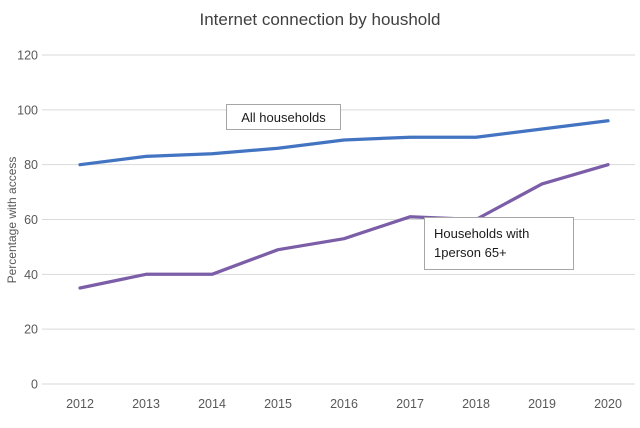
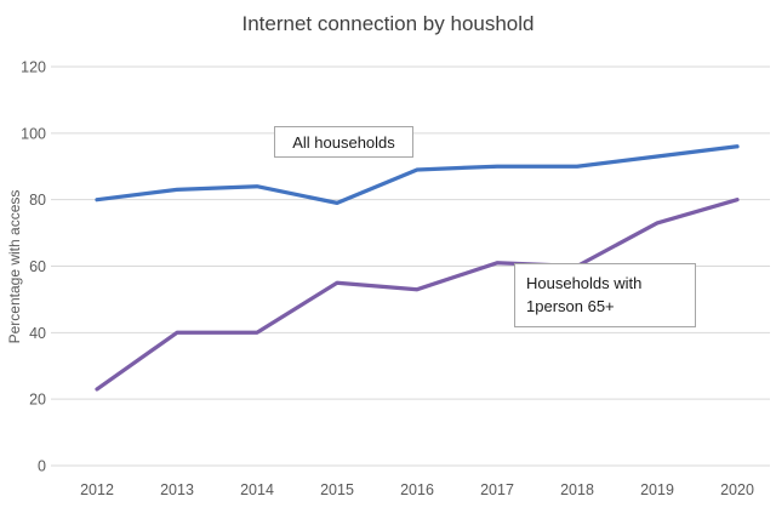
Households with 1person 65+/2012: 35 -> 23
All households/2015: 86 -> 79
Households with 1person 65+/2015: 49 -> 55
